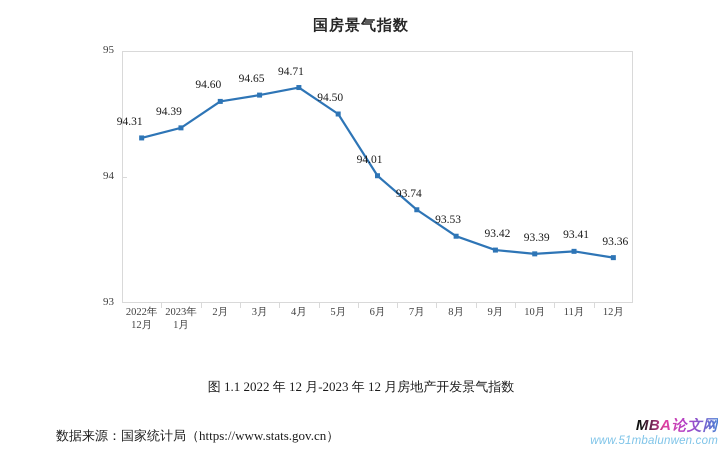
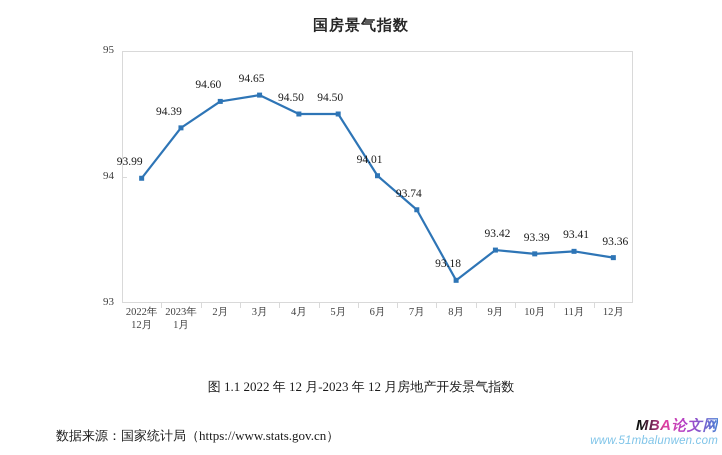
2022年 12月: 94.31 -> 93.99
4月: 94.71 -> 94.50
8月: 93.53 -> 93.18
